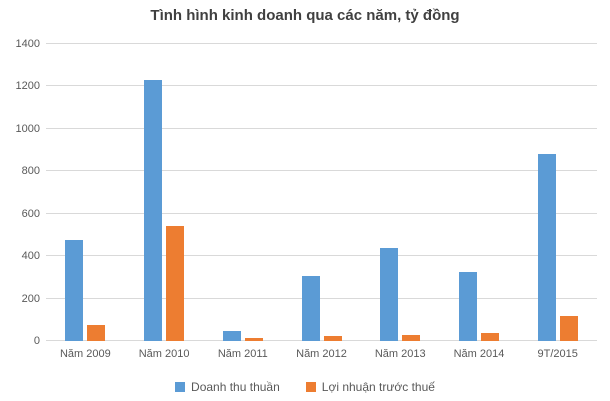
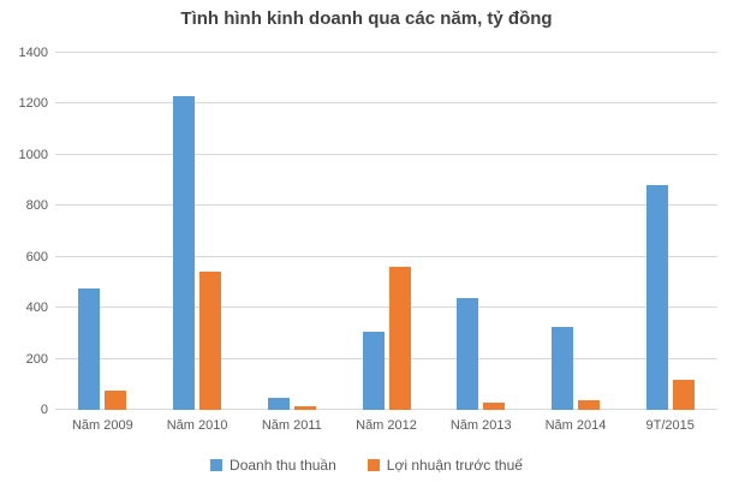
Lợi nhuận trước thuế/Năm 2012: 20 -> 560
